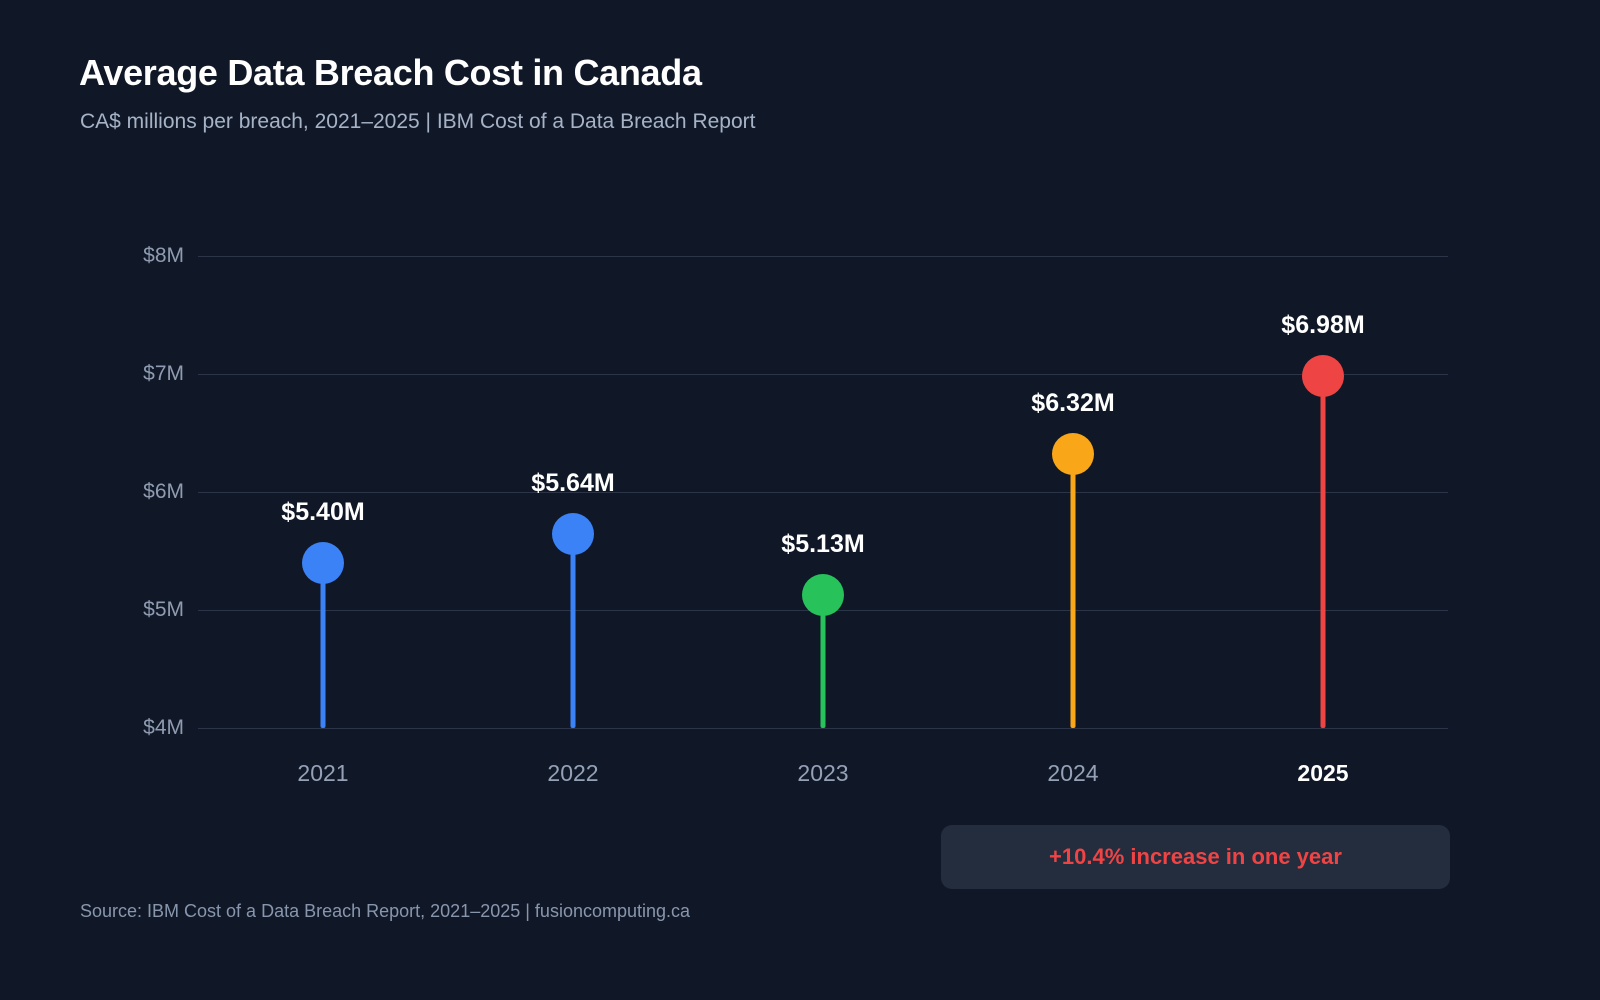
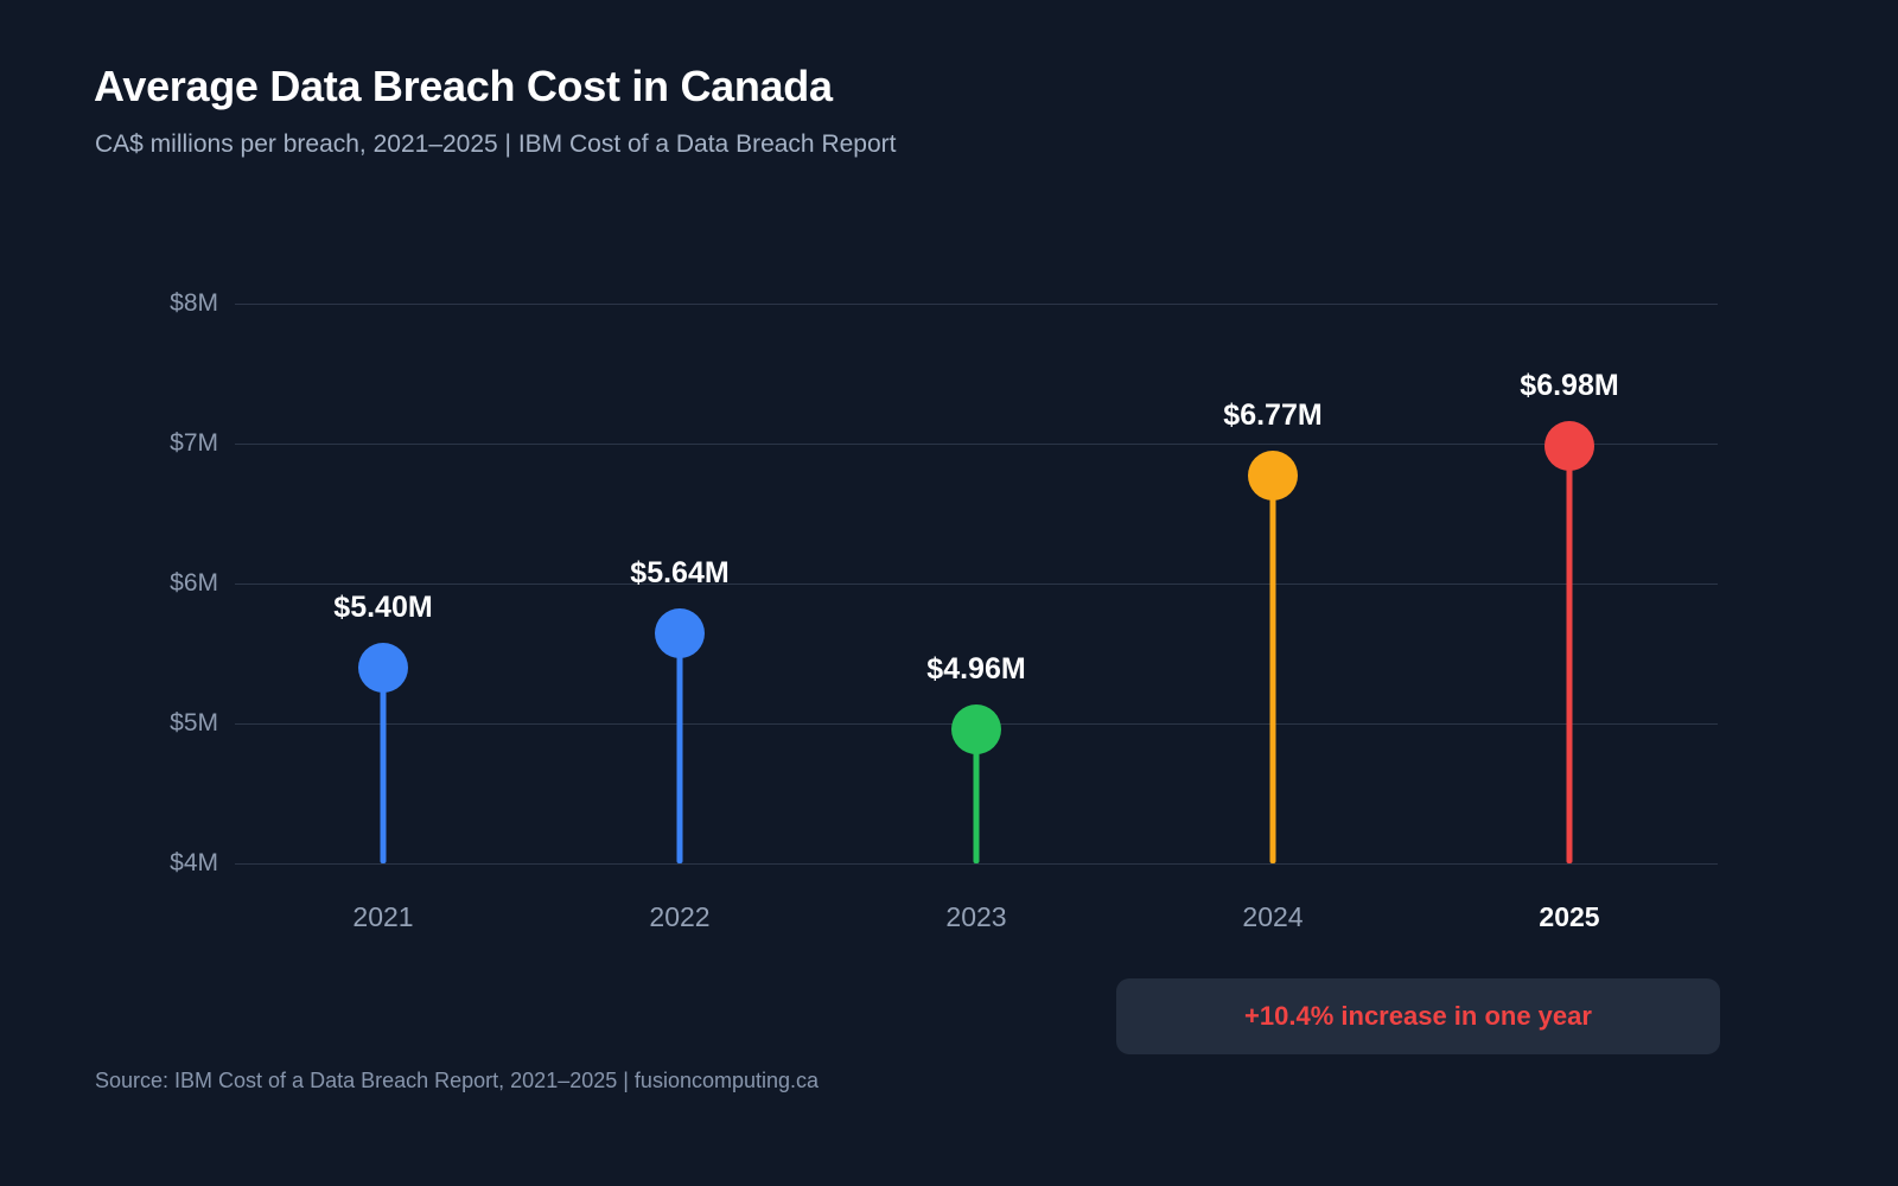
2023: $5.13M -> $4.96M
2024: $6.32M -> $6.77M
